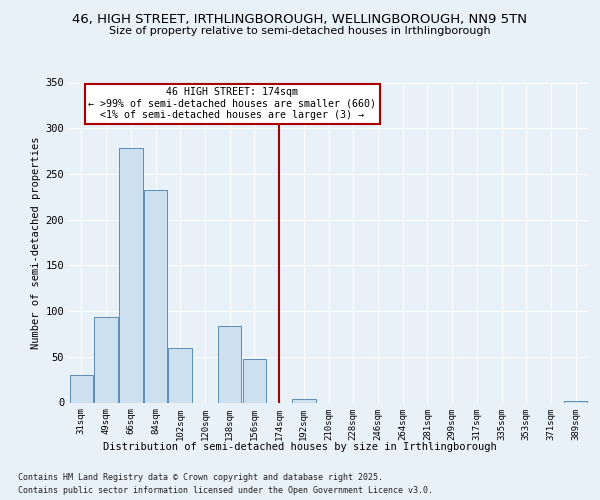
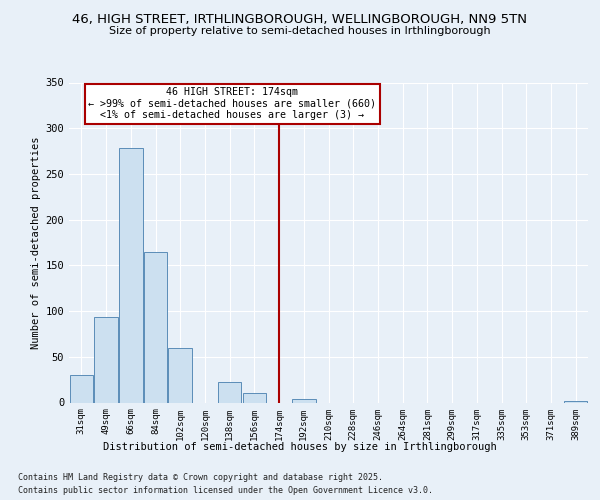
84sqm: 232 -> 165
138sqm: 84 -> 22
156sqm: 48 -> 10
